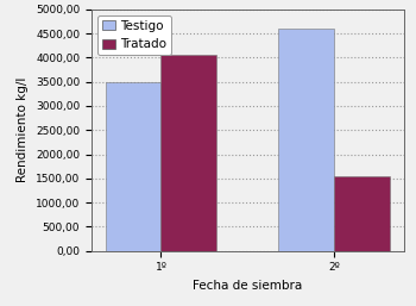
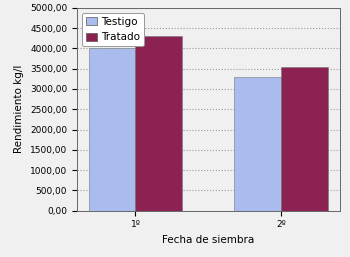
Testigo/1º: 3500 -> 4000
Tratado/1º: 4050 -> 4300
Testigo/2º: 4600 -> 3300
Tratado/2º: 1550 -> 3550
